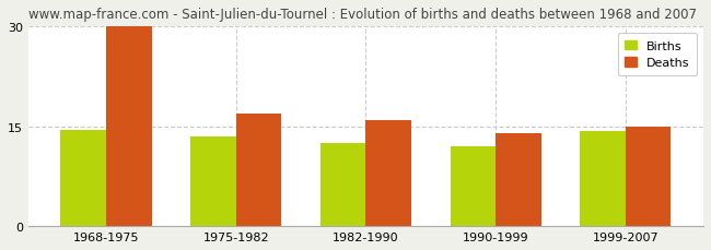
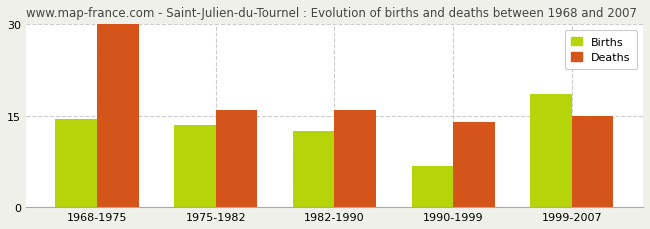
Deaths/1975-1982: 17 -> 16
Births/1990-1999: 12.0 -> 6.8
Births/1999-2007: 14.3 -> 18.6
